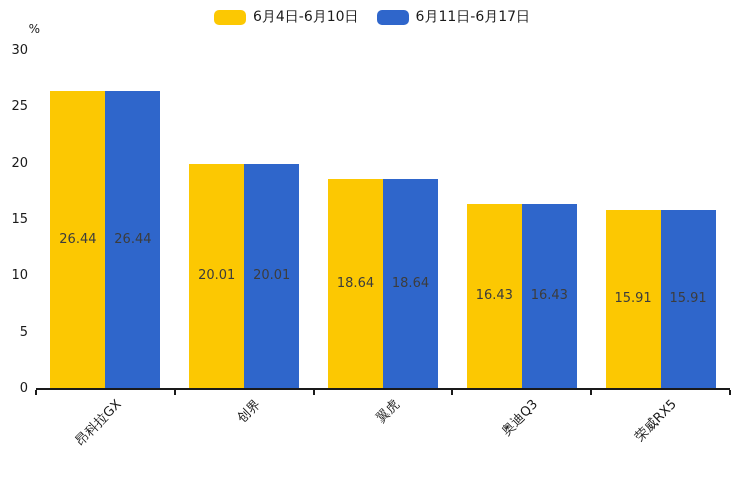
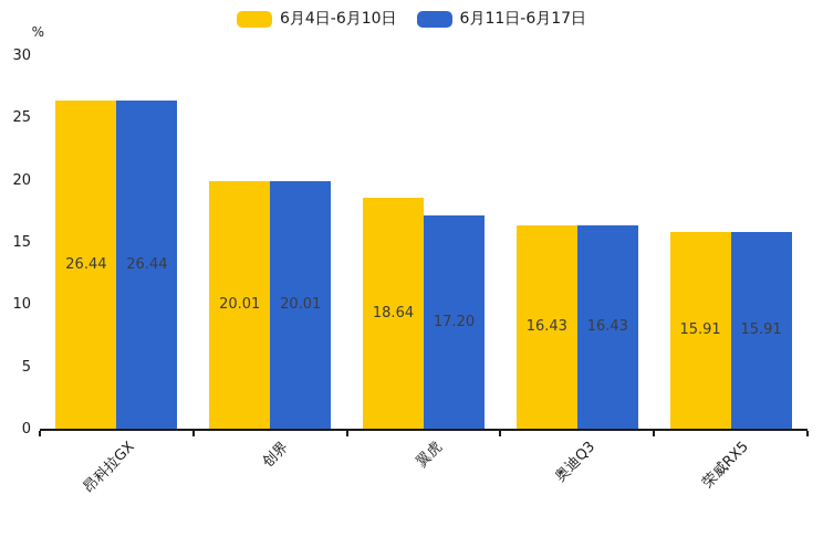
6月11日-6月17日/翼虎: 18.64 -> 17.20
